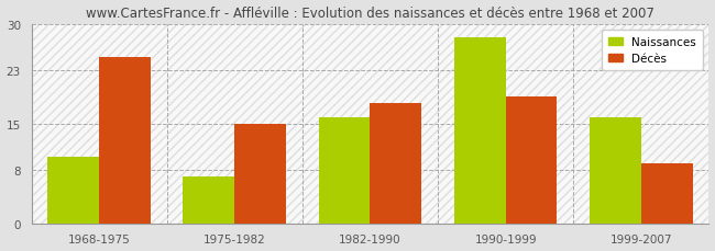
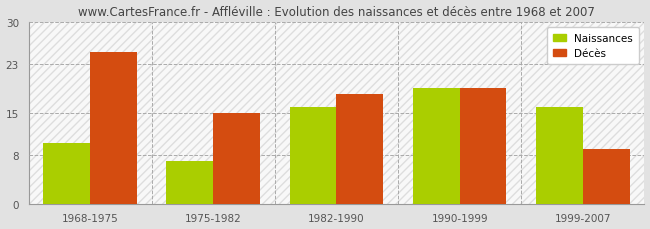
Naissances/1990-1999: 28 -> 19
